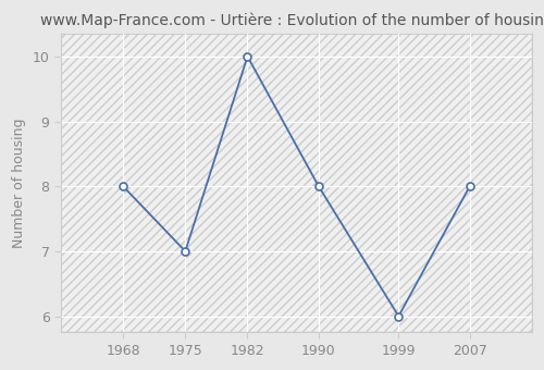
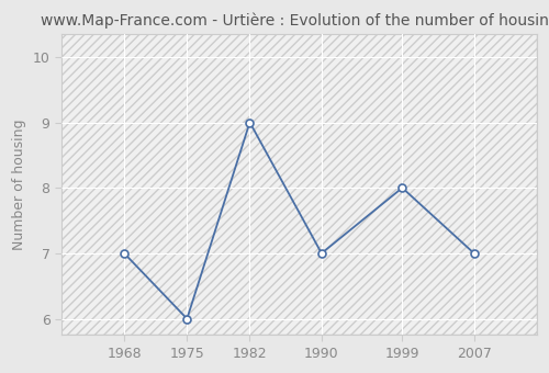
1968: 8 -> 7
1975: 7 -> 6
1982: 10 -> 9
1990: 8 -> 7
1999: 6 -> 8
2007: 8 -> 7
